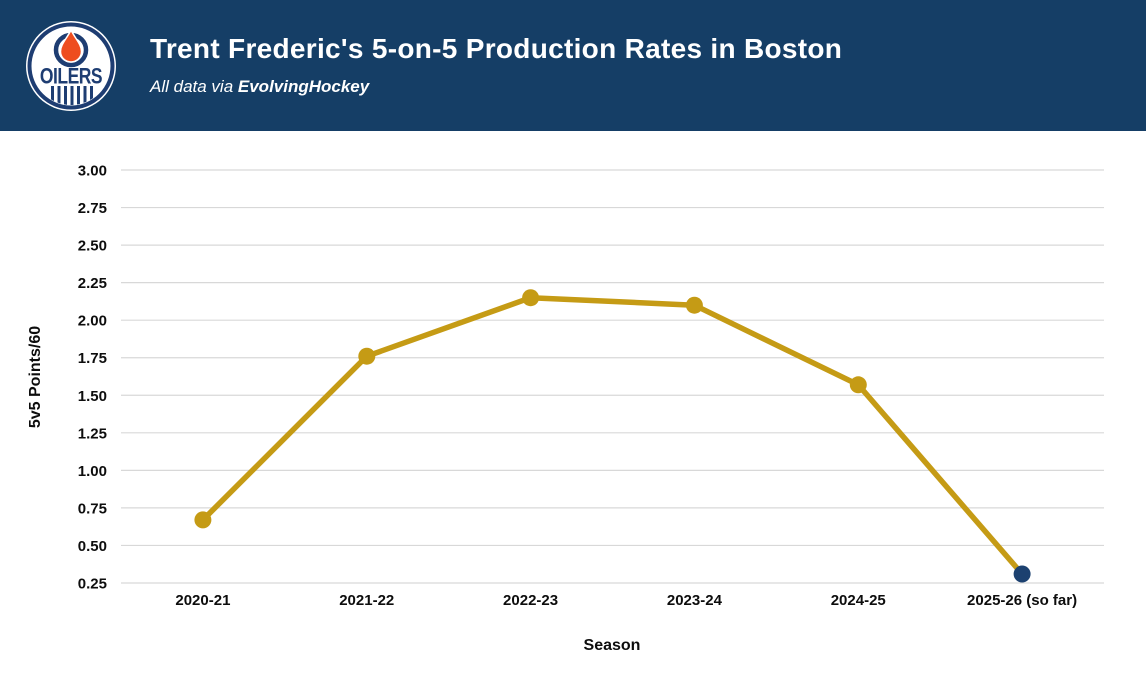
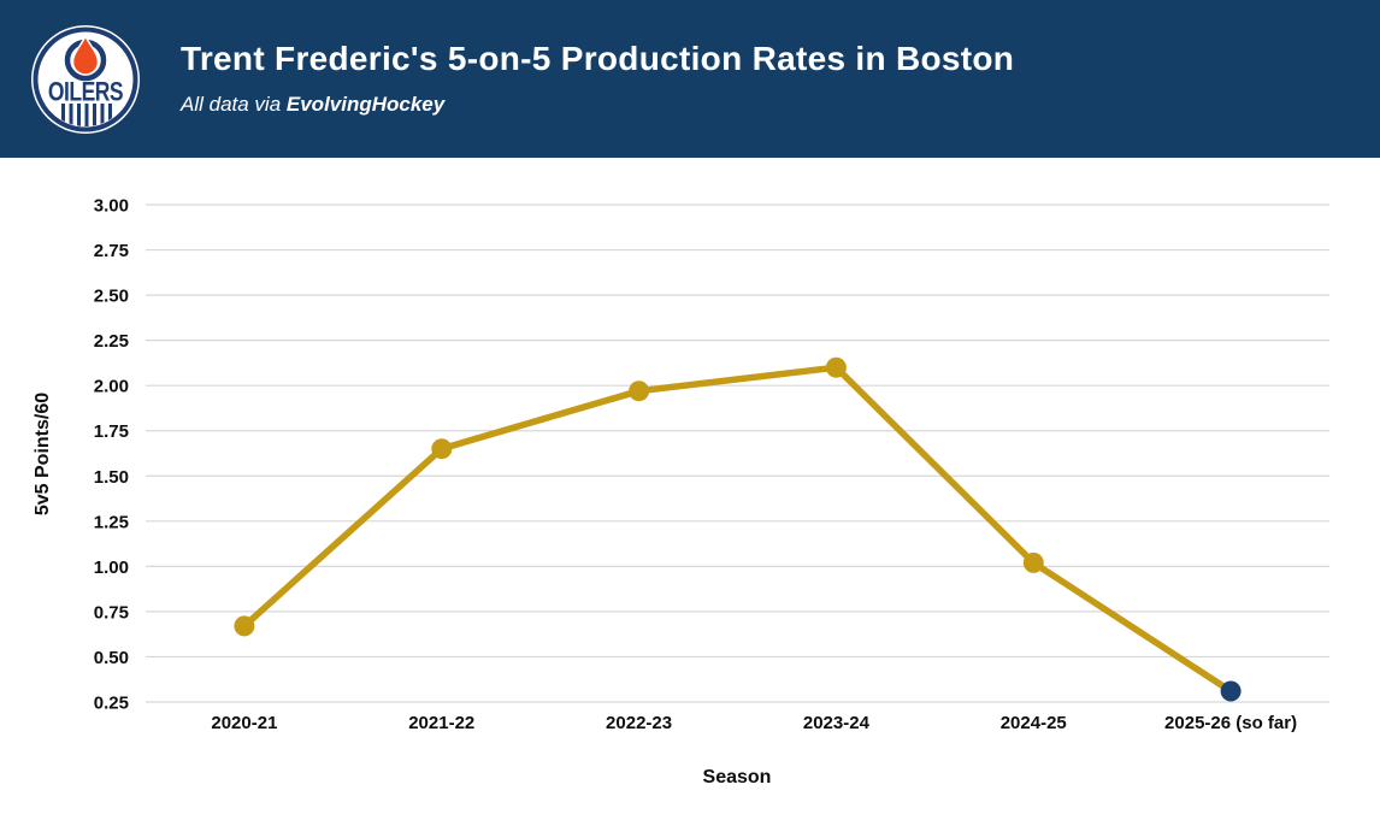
2021-22: 1.76 -> 1.65
2022-23: 2.15 -> 1.97
2024-25: 1.57 -> 1.02
